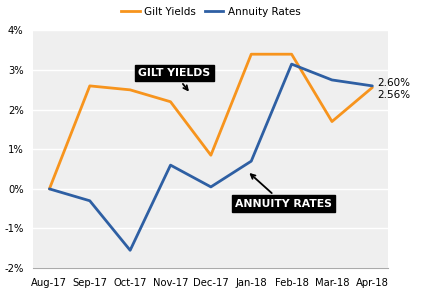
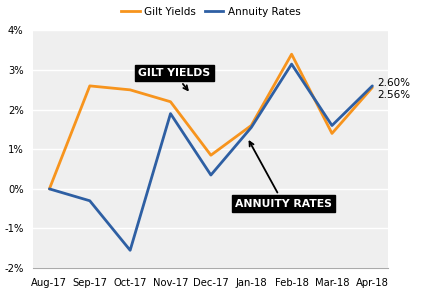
Annuity Rates/Nov-17: 0.60% -> 1.90%
Annuity Rates/Dec-17: 0.05% -> 0.35%
Gilt Yields/Jan-18: 3.40% -> 1.60%
Annuity Rates/Jan-18: 0.70% -> 1.55%
Gilt Yields/Mar-18: 1.70% -> 1.40%
Annuity Rates/Mar-18: 2.75% -> 1.60%
